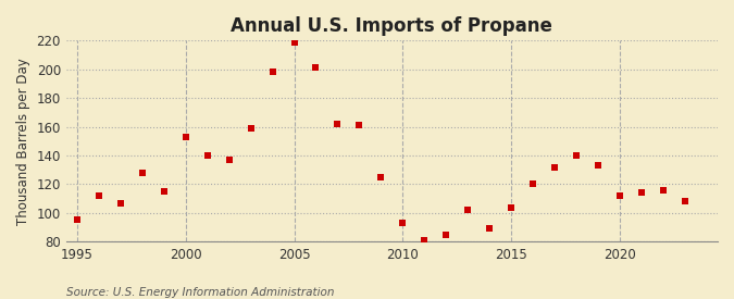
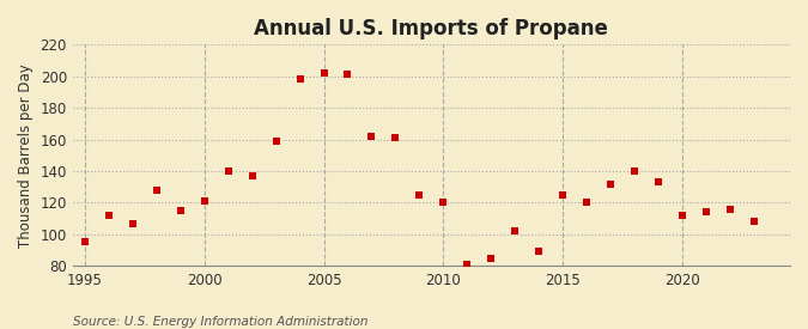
2000: 153 -> 121
2005: 219 -> 202
2010: 93 -> 120
2015: 104 -> 125
